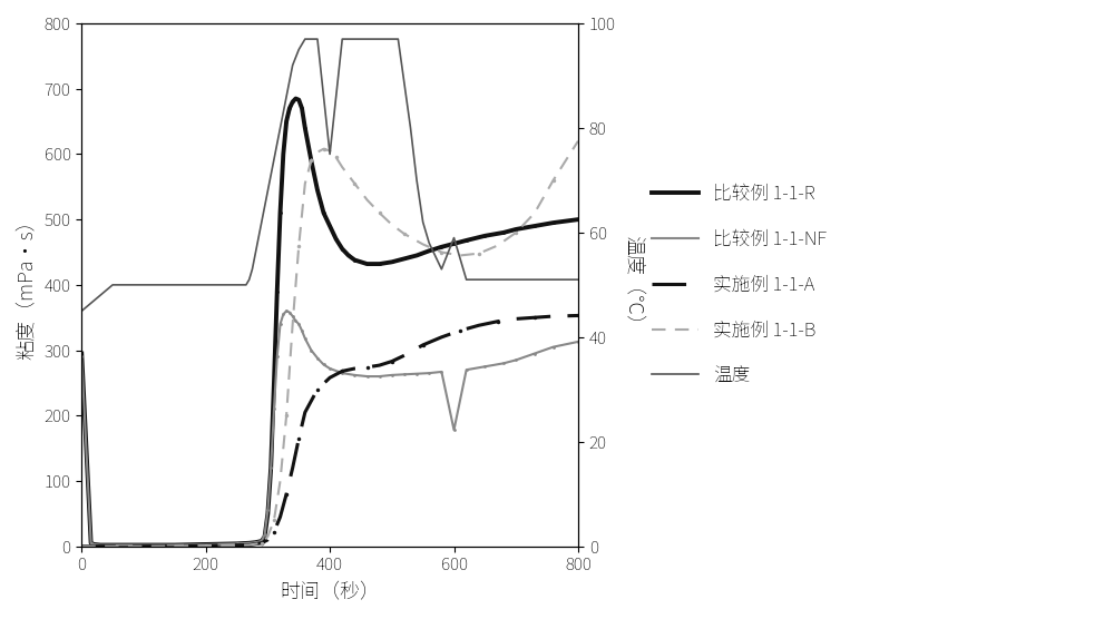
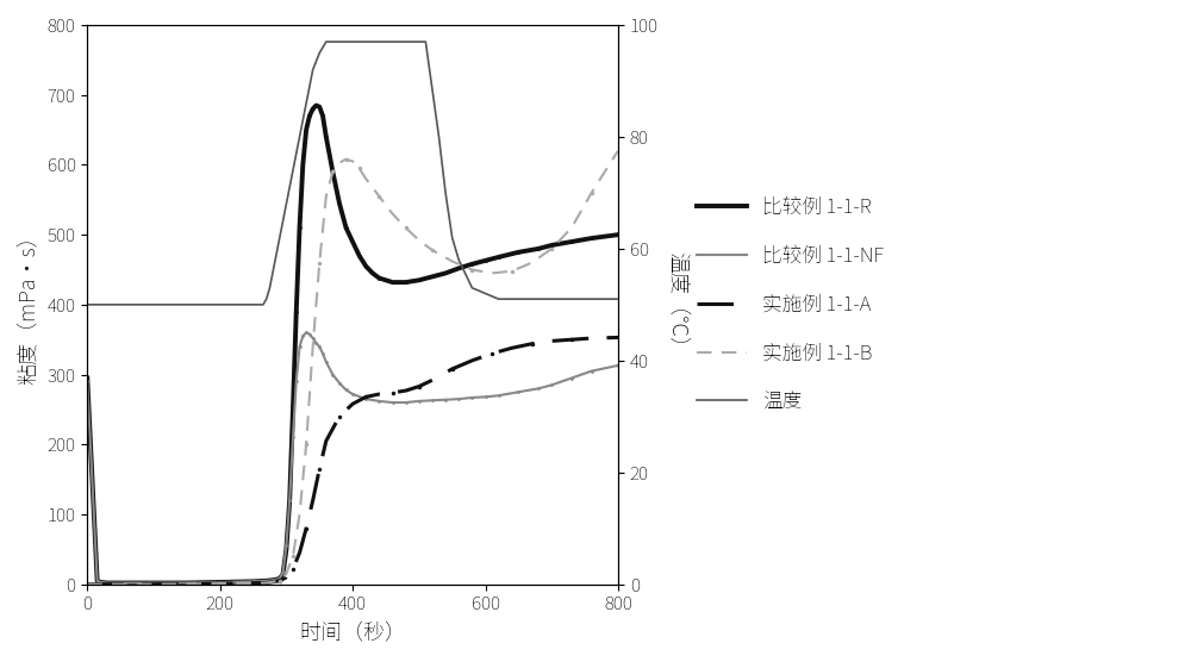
温度/0: 45 -> 50
温度/400: 75 -> 97
比较例 1-1-NF/600: 178 -> 268
温度/600: 59 -> 52
